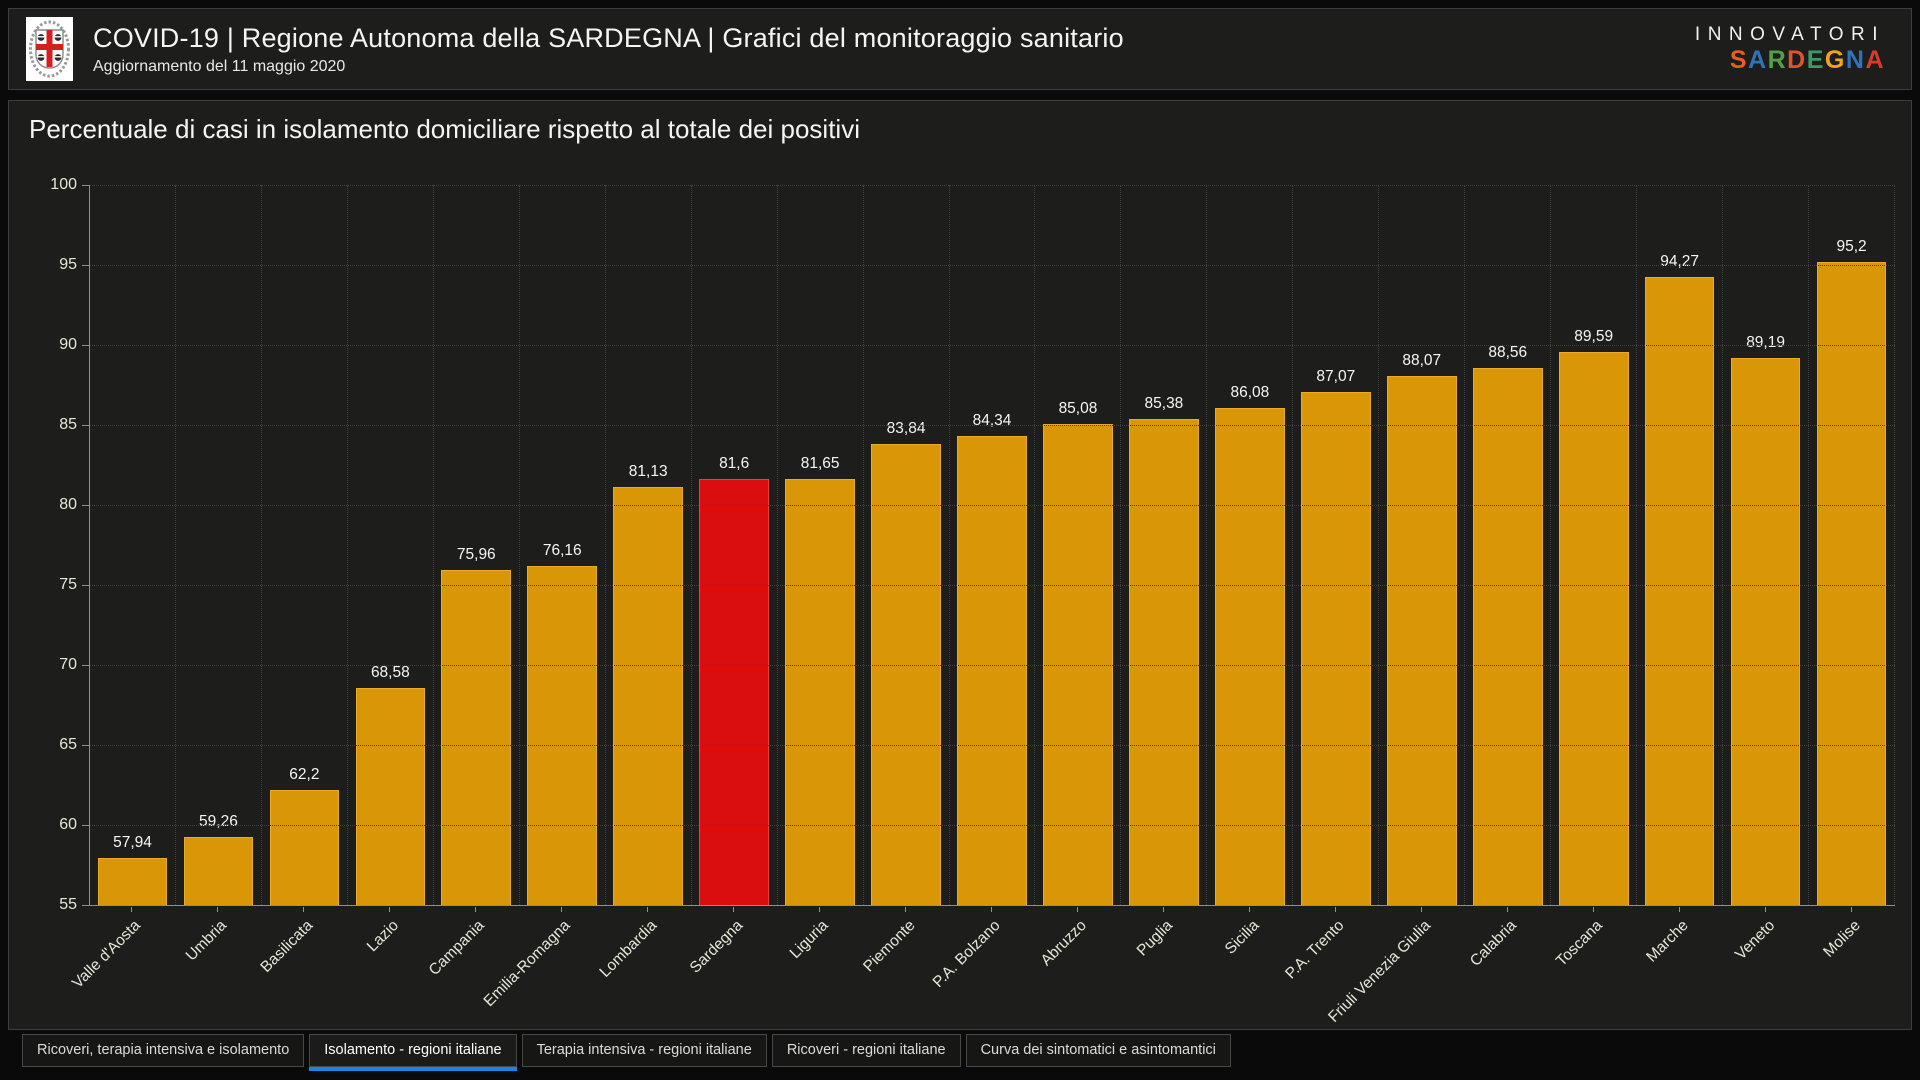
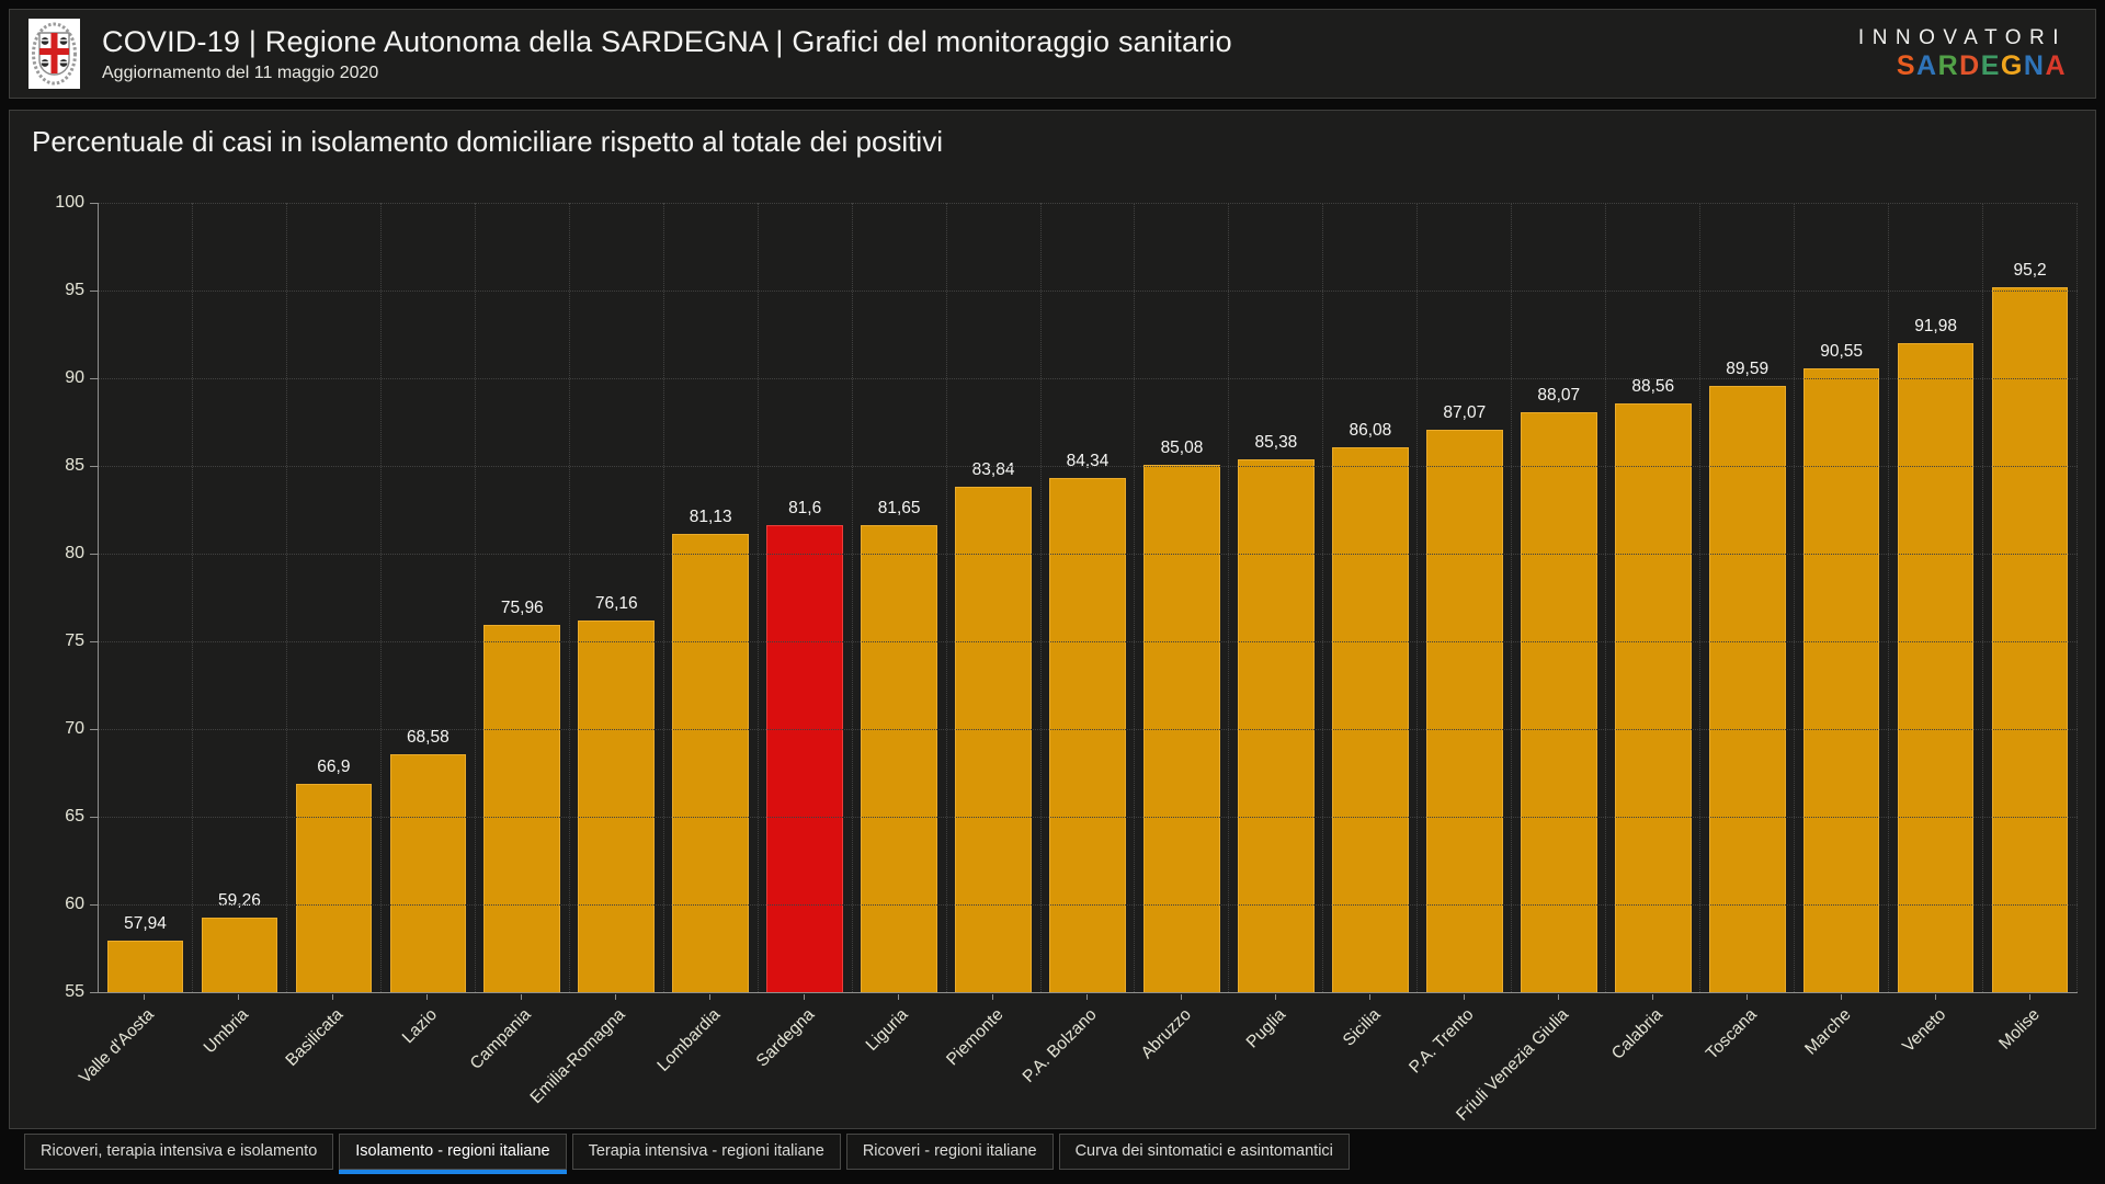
Basilicata: 62,2 -> 66,9
Marche: 94,27 -> 90,55
Veneto: 89,19 -> 91,98
